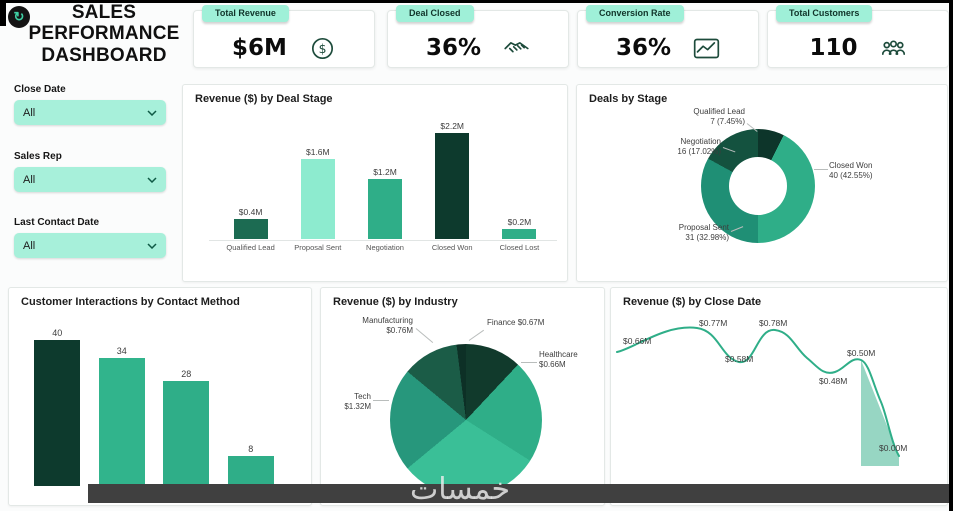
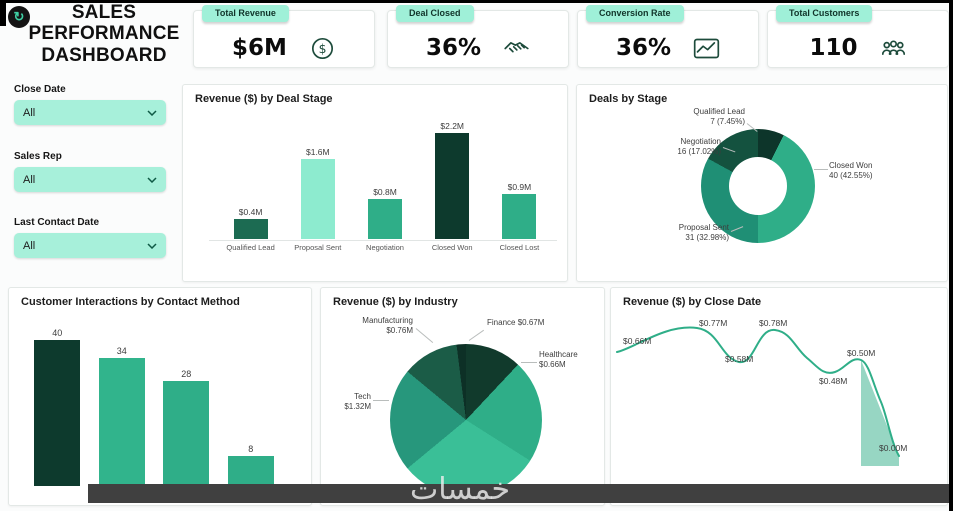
Revenue ($) by Deal Stage/Negotiation: $1.2M -> $0.8M
Revenue ($) by Deal Stage/Closed Lost: $0.2M -> $0.9M
